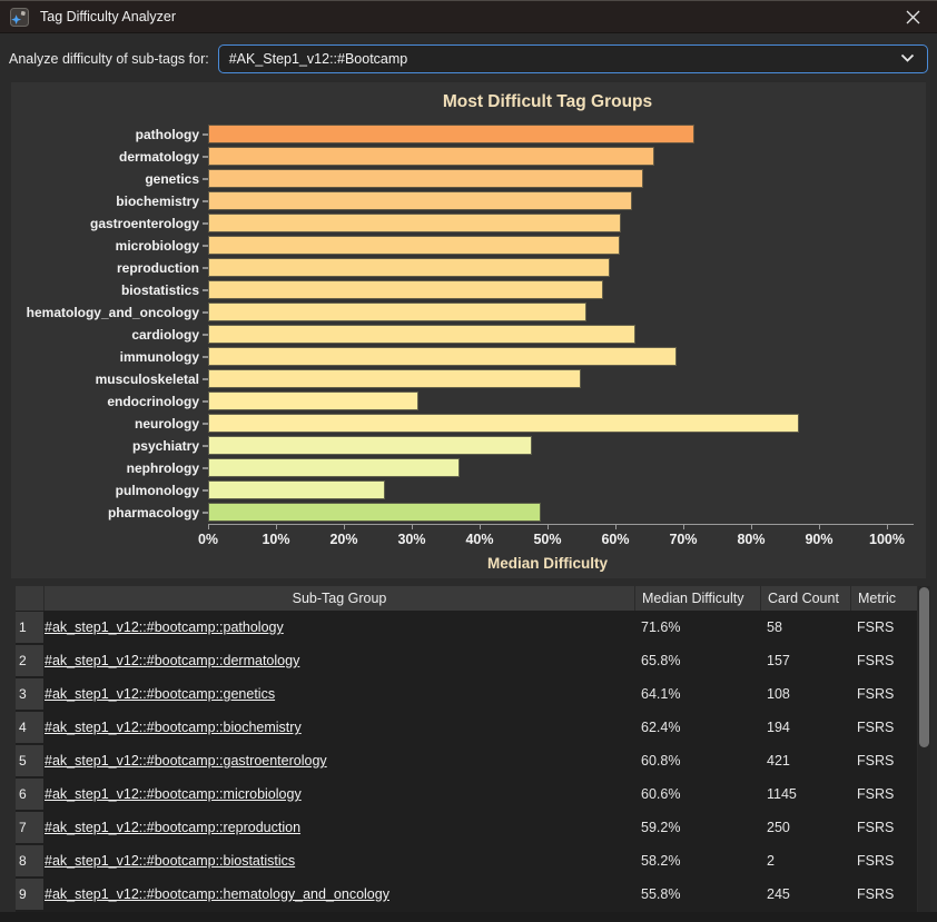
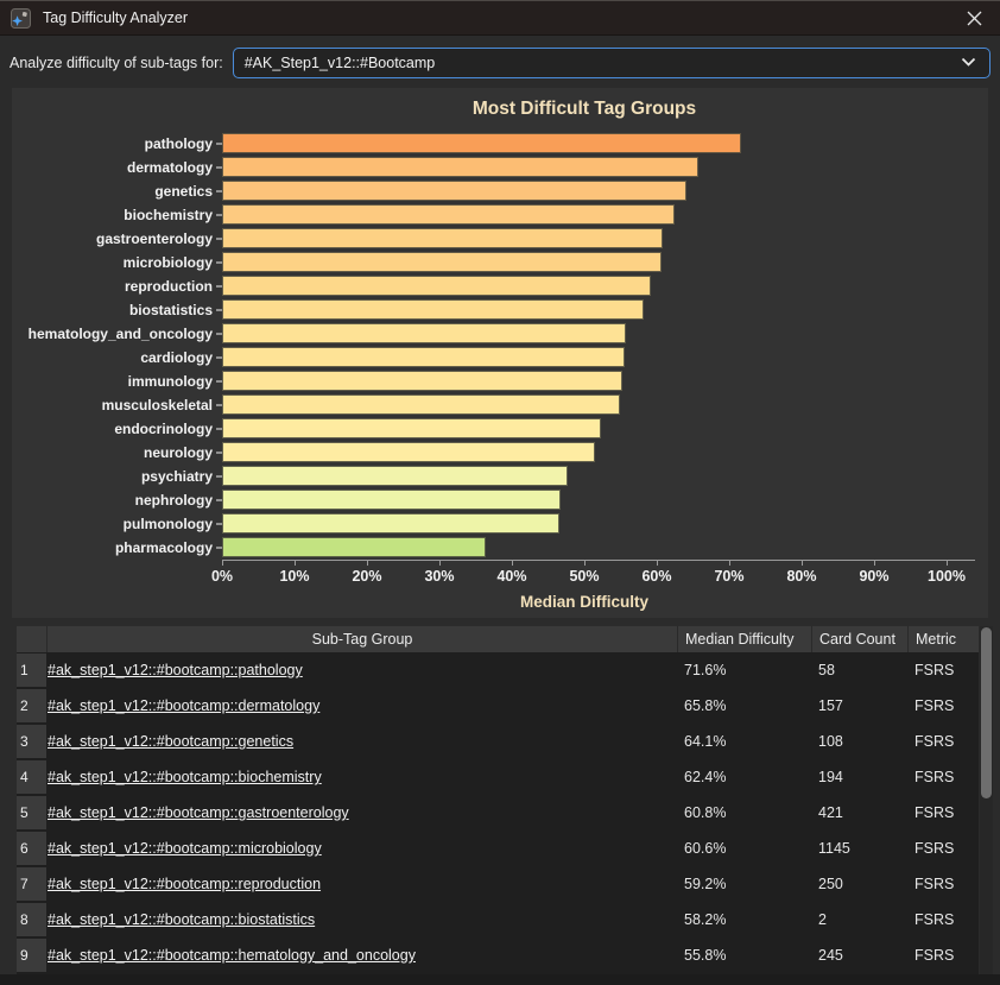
cardiology: 63% -> 56%
immunology: 69% -> 55%
endocrinology: 31% -> 52%
neurology: 87% -> 52%
nephrology: 37% -> 47%
pulmonology: 26% -> 47%
pharmacology: 49% -> 36%
